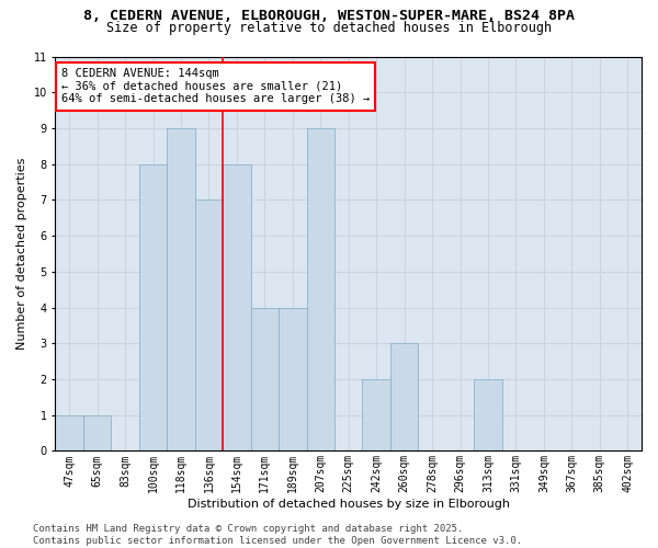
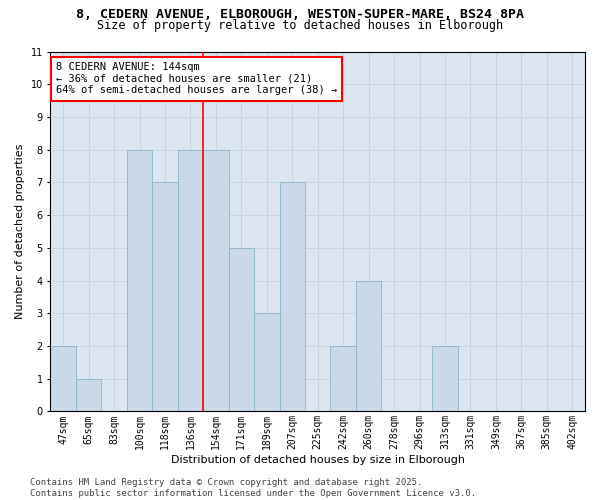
47sqm: 1 -> 2
118sqm: 9 -> 7
136sqm: 7 -> 8
171sqm: 4 -> 5
189sqm: 4 -> 3
207sqm: 9 -> 7
260sqm: 3 -> 4
